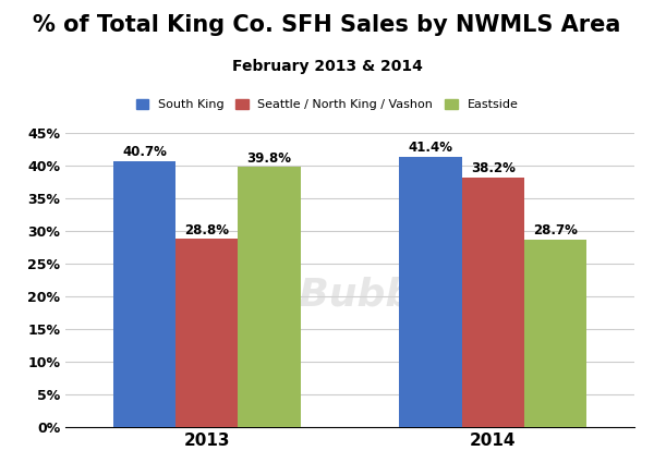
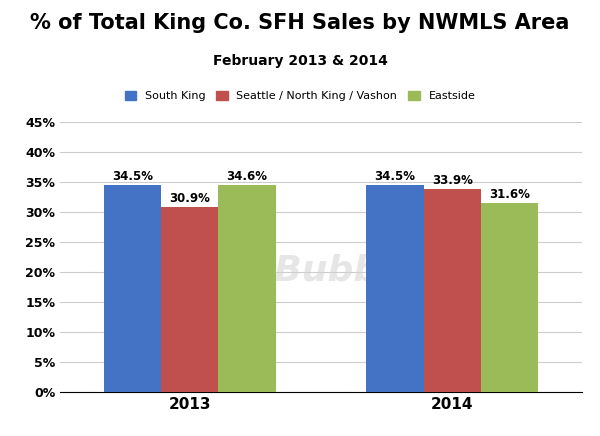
South King/2013: 40.7% -> 34.5%
Seattle / North King / Vashon/2013: 28.8% -> 30.9%
Eastside/2013: 39.8% -> 34.6%
South King/2014: 41.4% -> 34.5%
Seattle / North King / Vashon/2014: 38.2% -> 33.9%
Eastside/2014: 28.7% -> 31.6%
